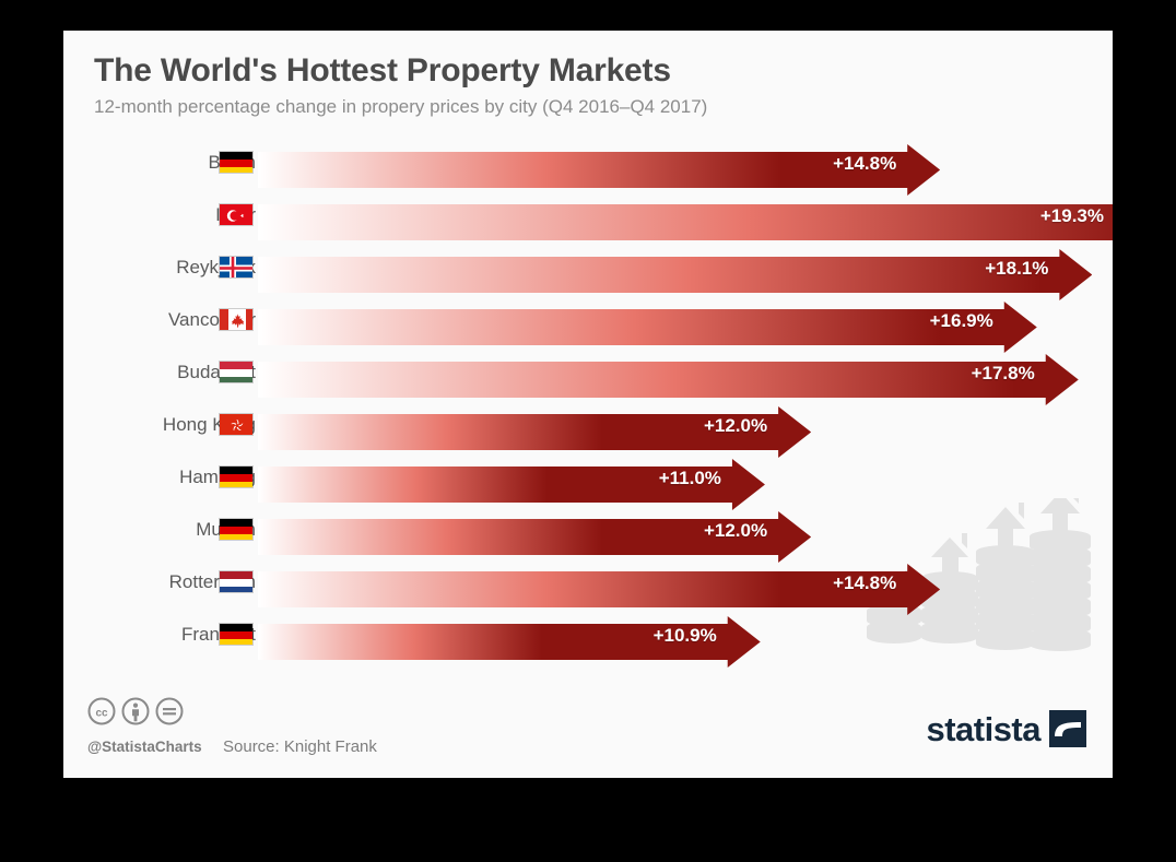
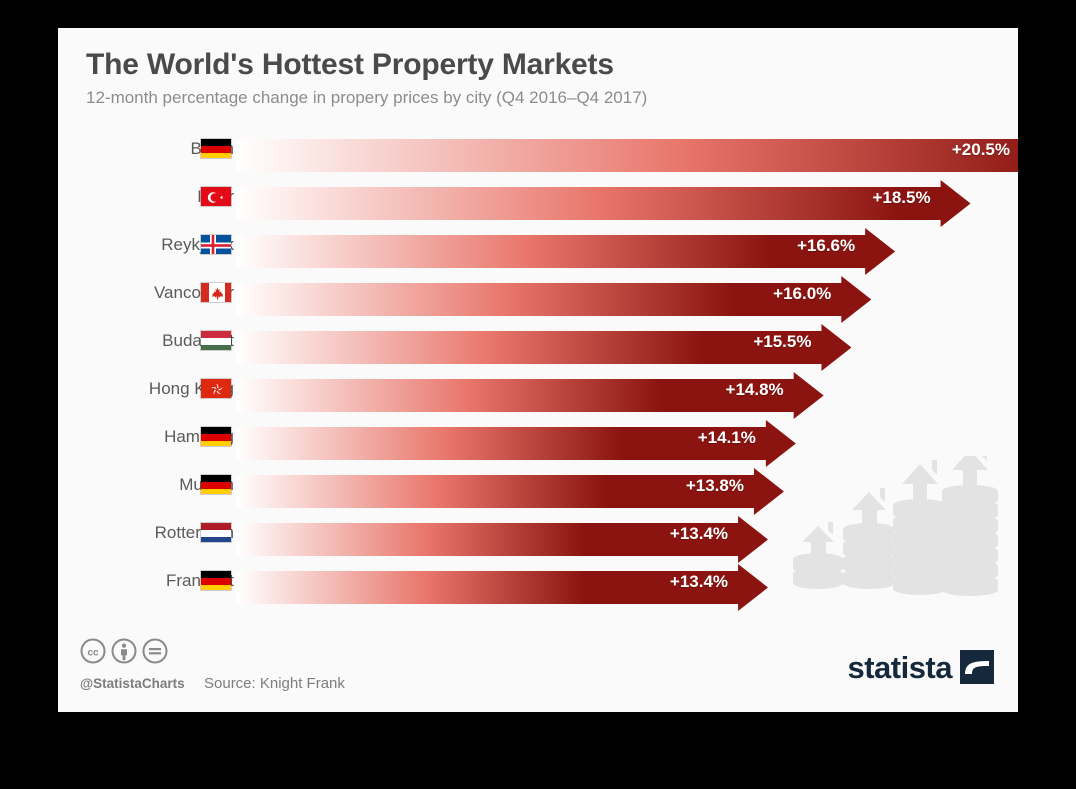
Berlin: +14.8% -> +20.5%
Izmir: +19.3% -> +18.5%
Reykjavik: +18.1% -> +16.6%
Vancouver: +16.9% -> +16.0%
Budapest: +17.8% -> +15.5%
Hong Kong: +12.0% -> +14.8%
Hamburg: +11.0% -> +14.1%
Munich: +12.0% -> +13.8%
Rotterdam: +14.8% -> +13.4%
Frankfurt: +10.9% -> +13.4%
